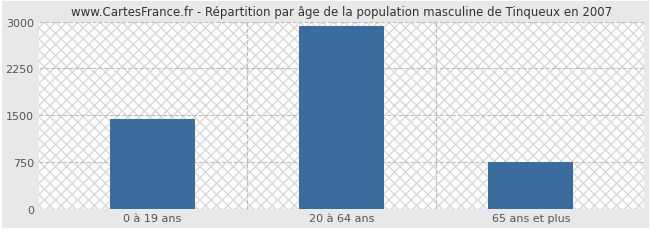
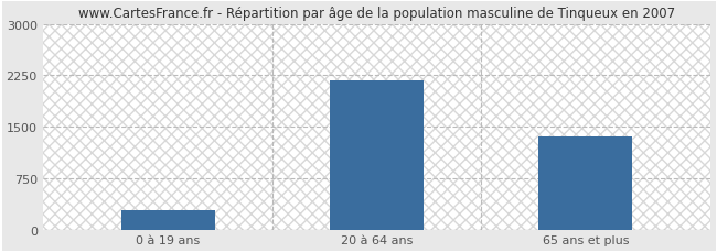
0 à 19 ans: 1430 -> 280
20 à 64 ans: 2930 -> 2180
65 ans et plus: 750 -> 1360
